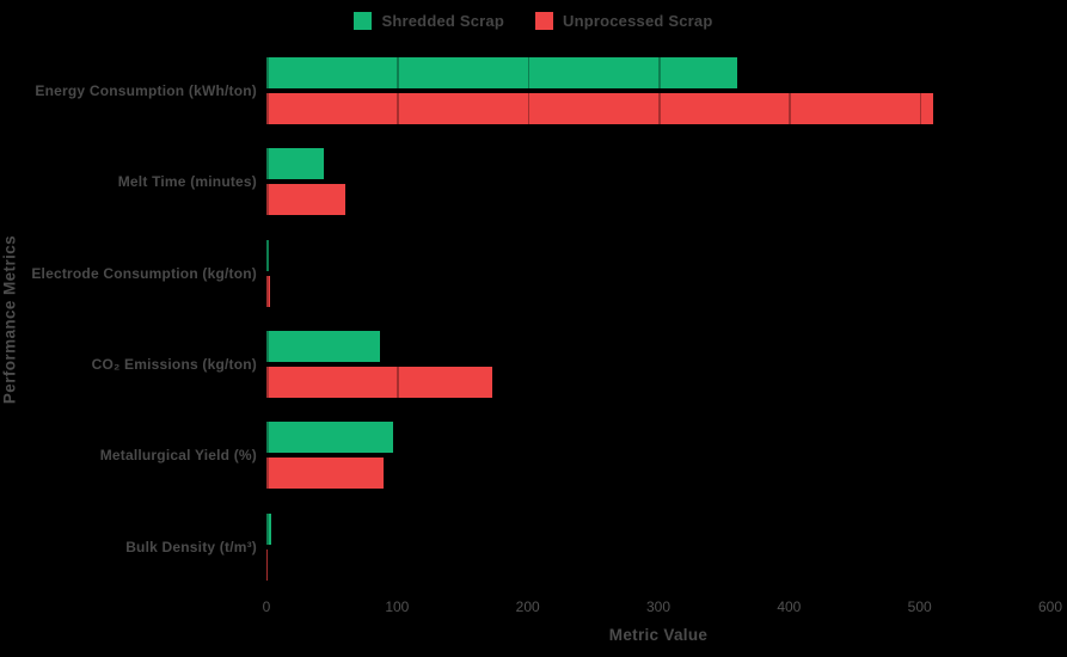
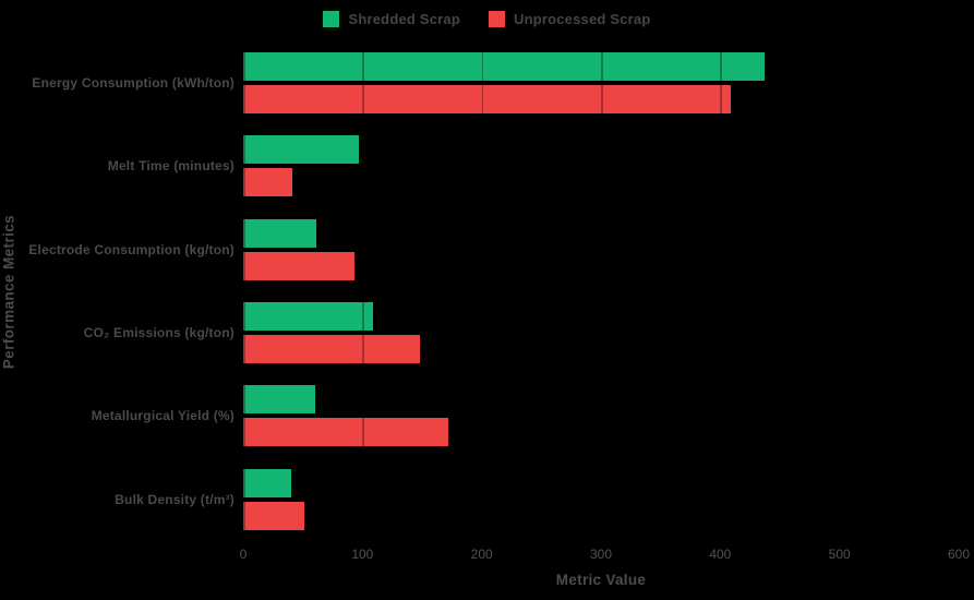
Shredded Scrap/Energy Consumption (kWh/ton): 360 -> 437
Unprocessed Scrap/Energy Consumption (kWh/ton): 510 -> 409
Shredded Scrap/Melt Time (minutes): 44 -> 97
Unprocessed Scrap/Melt Time (minutes): 60 -> 41
Shredded Scrap/Electrode Consumption (kg/ton): 2 -> 61
Unprocessed Scrap/Electrode Consumption (kg/ton): 3 -> 93
Shredded Scrap/CO₂ Emissions (kg/ton): 87 -> 109
Unprocessed Scrap/CO₂ Emissions (kg/ton): 173 -> 148
Shredded Scrap/Metallurgical Yield (%): 97 -> 60
Unprocessed Scrap/Metallurgical Yield (%): 90 -> 172
Shredded Scrap/Bulk Density (t/m³): 4 -> 40
Unprocessed Scrap/Bulk Density (t/m³): 1 -> 51
